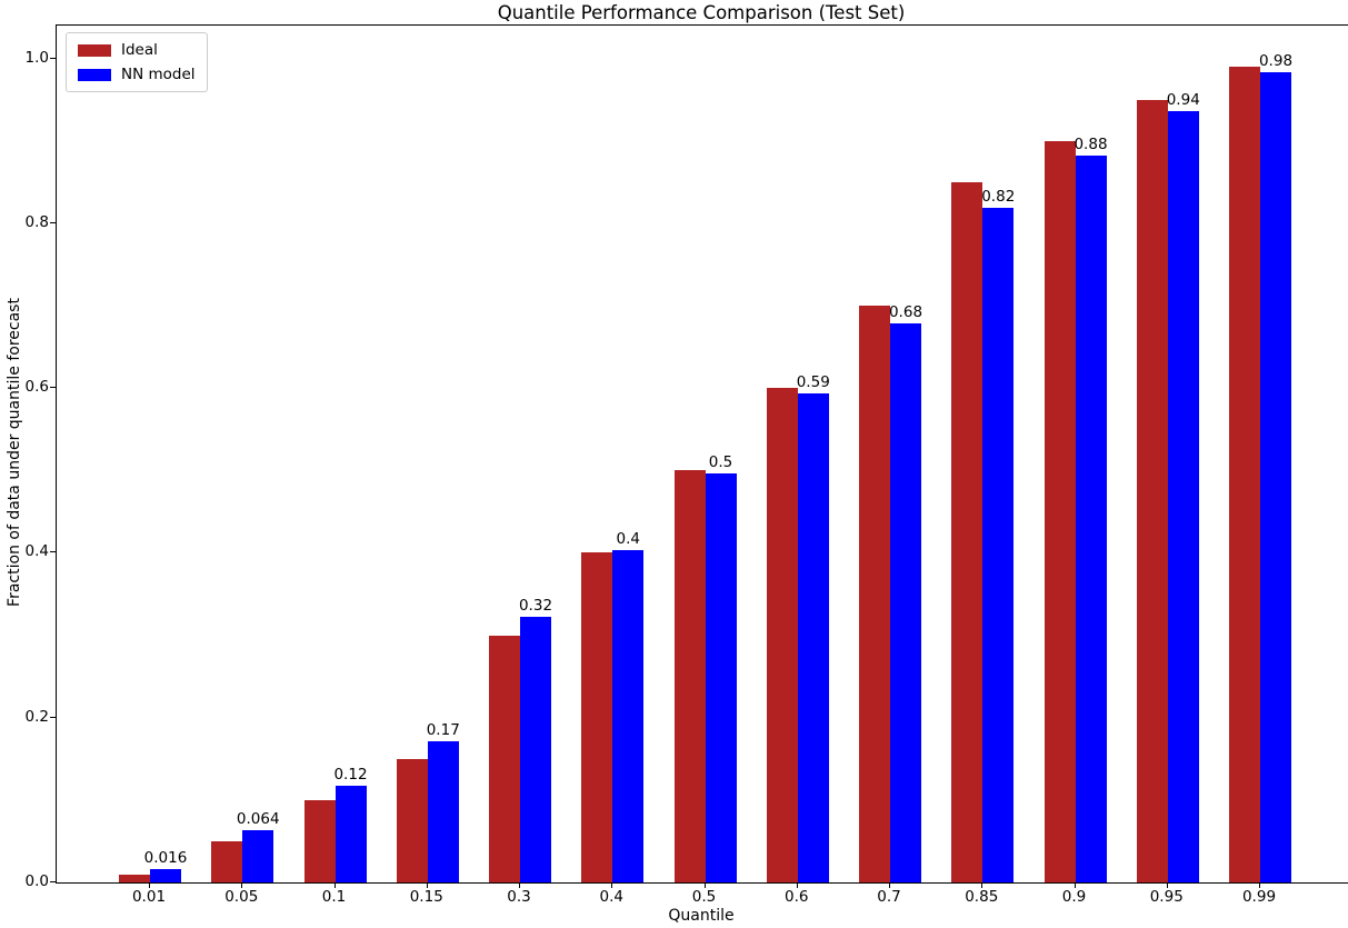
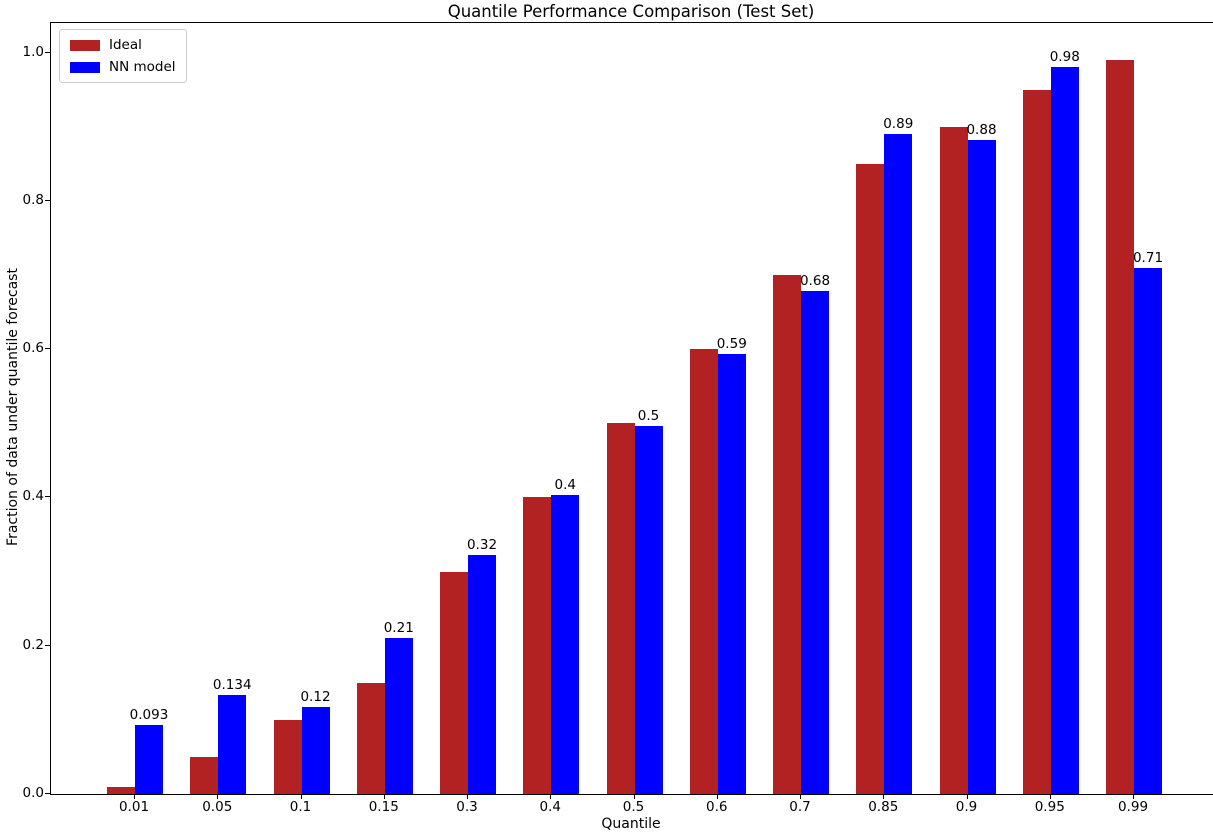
NN model/0.01: 0.016 -> 0.093
NN model/0.05: 0.064 -> 0.134
NN model/0.15: 0.17 -> 0.21
NN model/0.85: 0.82 -> 0.89
NN model/0.95: 0.94 -> 0.98
NN model/0.99: 0.98 -> 0.71
